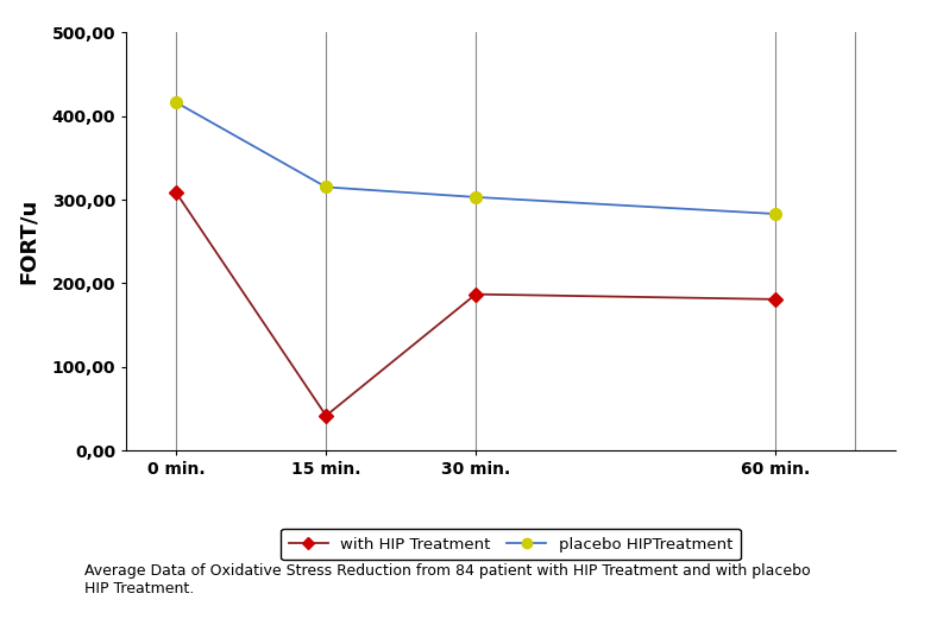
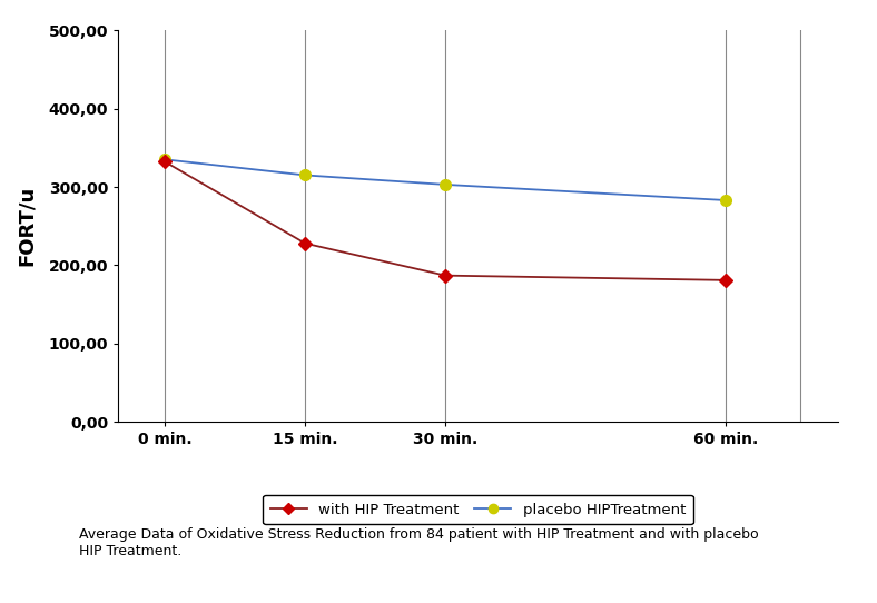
with HIP Treatment/0 min.: 308 -> 332
placebo HIPTreatment/0 min.: 416 -> 335
with HIP Treatment/15 min.: 42 -> 228
